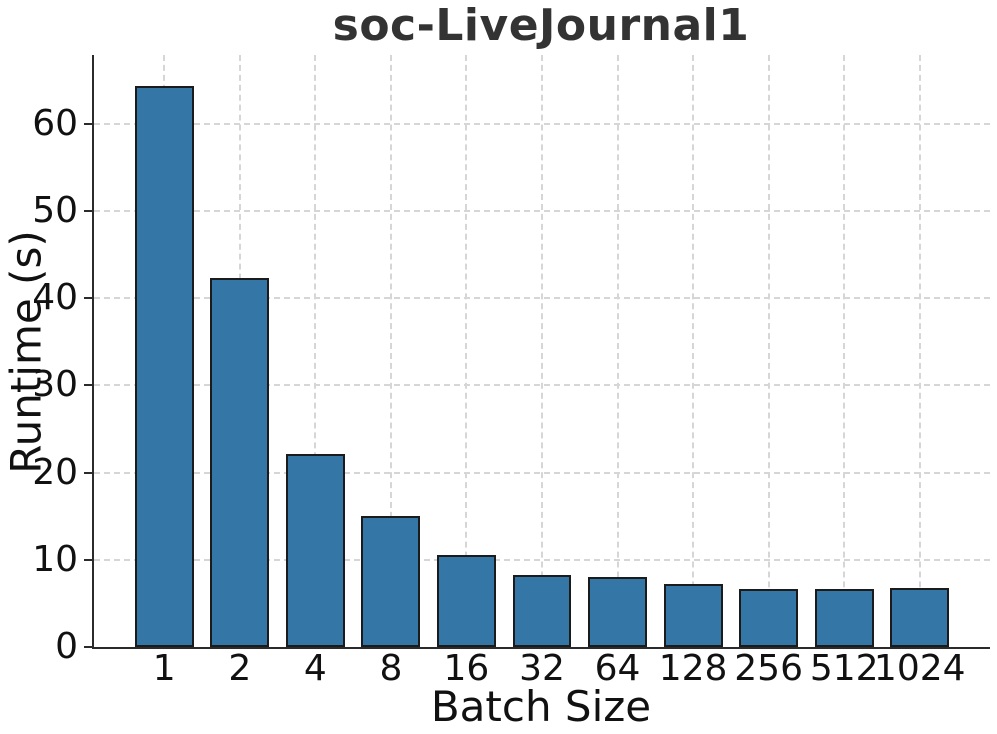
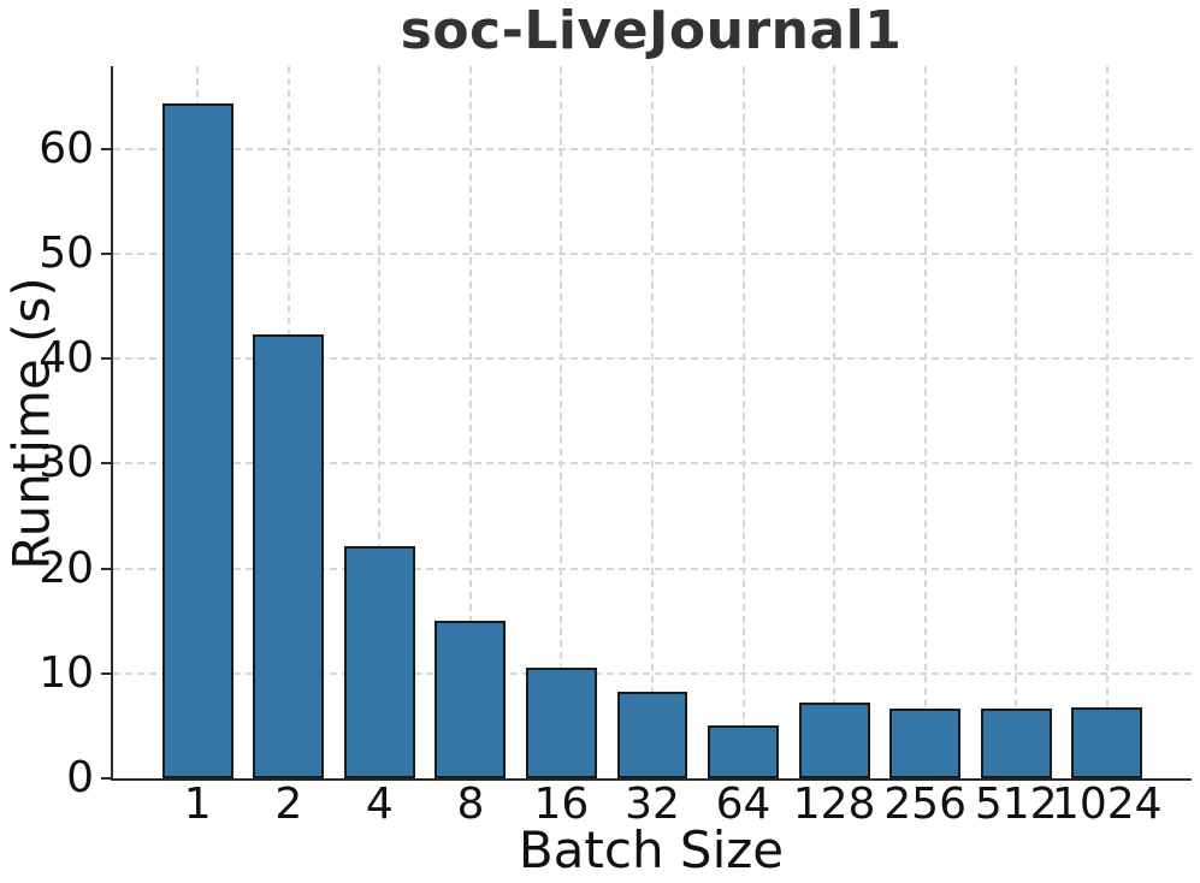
64: 8 -> 5
